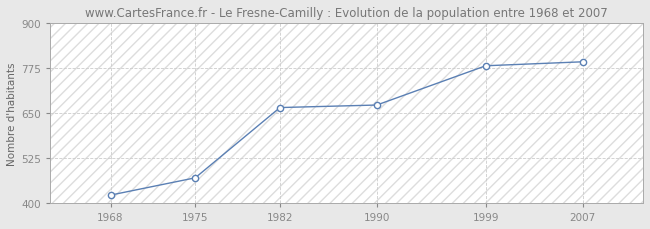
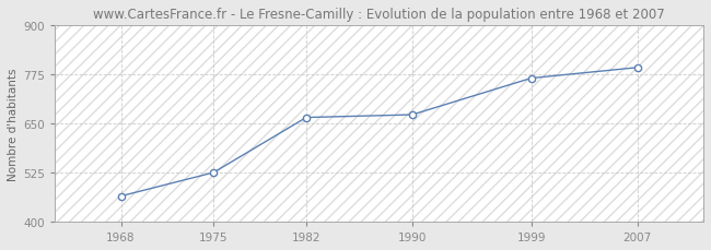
1968: 422 -> 465
1975: 470 -> 525
1999: 781 -> 765
